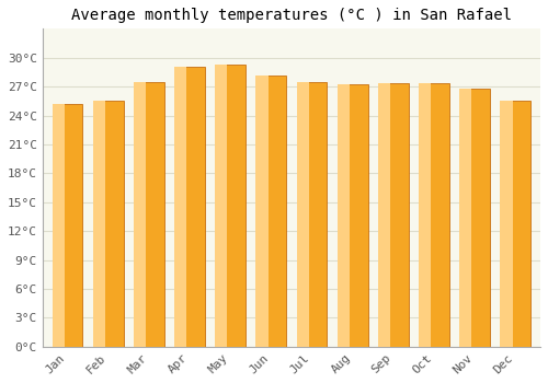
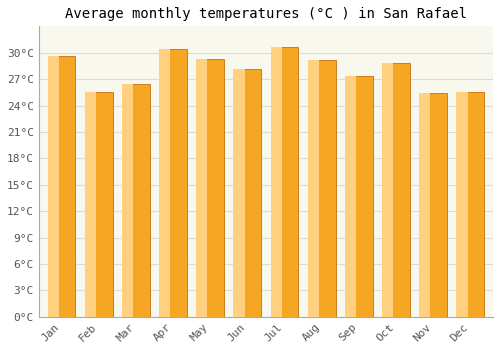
Jan: 25.2°C -> 29.6°C
Mar: 27.5°C -> 26.4°C
Apr: 29.0°C -> 30.4°C
Jul: 27.5°C -> 30.6°C
Aug: 27.2°C -> 29.2°C
Oct: 27.3°C -> 28.8°C
Nov: 26.8°C -> 25.4°C
